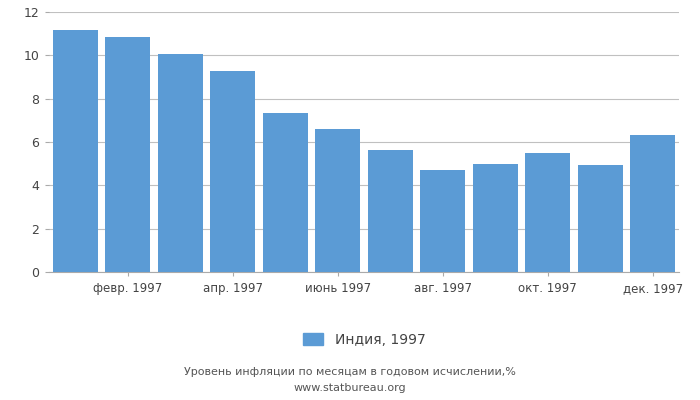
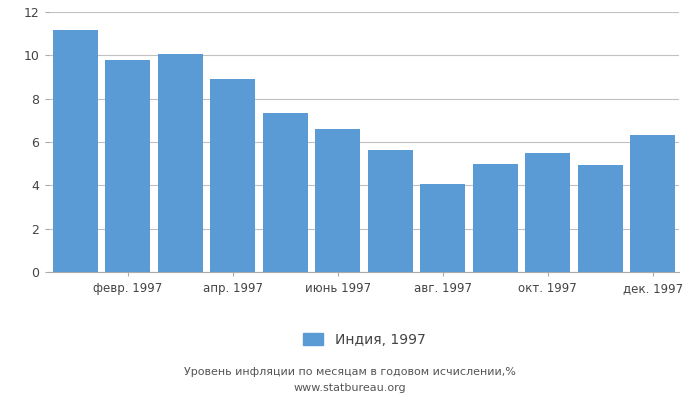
февр. 1997: 10.83 -> 9.80
апр. 1997: 9.29 -> 8.90
авг. 1997: 4.72 -> 4.05
